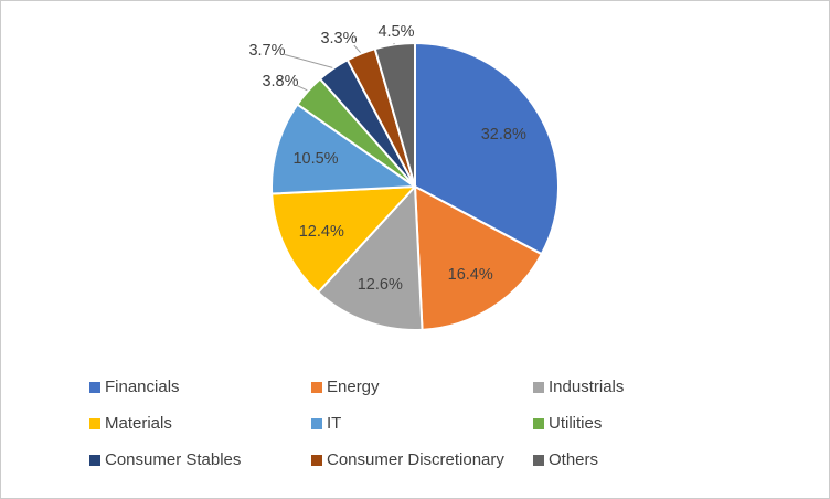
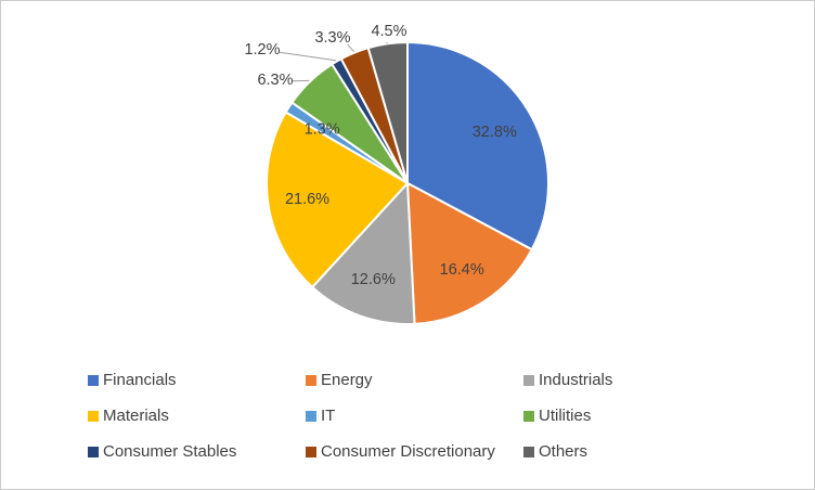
Materials: 12.4% -> 21.6%
IT: 10.5% -> 1.3%
Utilities: 3.8% -> 6.3%
Consumer Stables: 3.7% -> 1.2%
